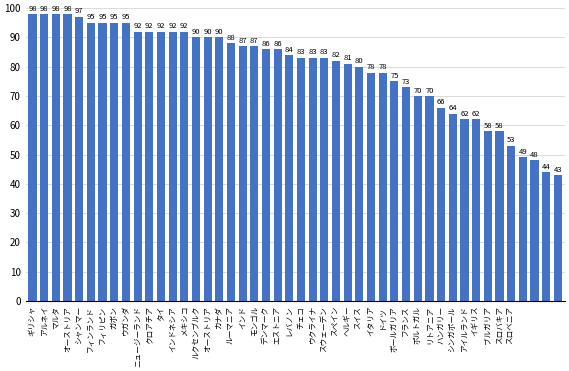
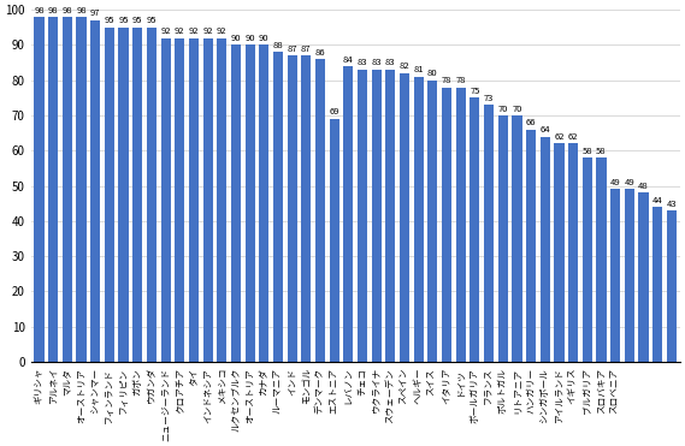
エストニア: 86 -> 69
スロベニア: 53 -> 49
